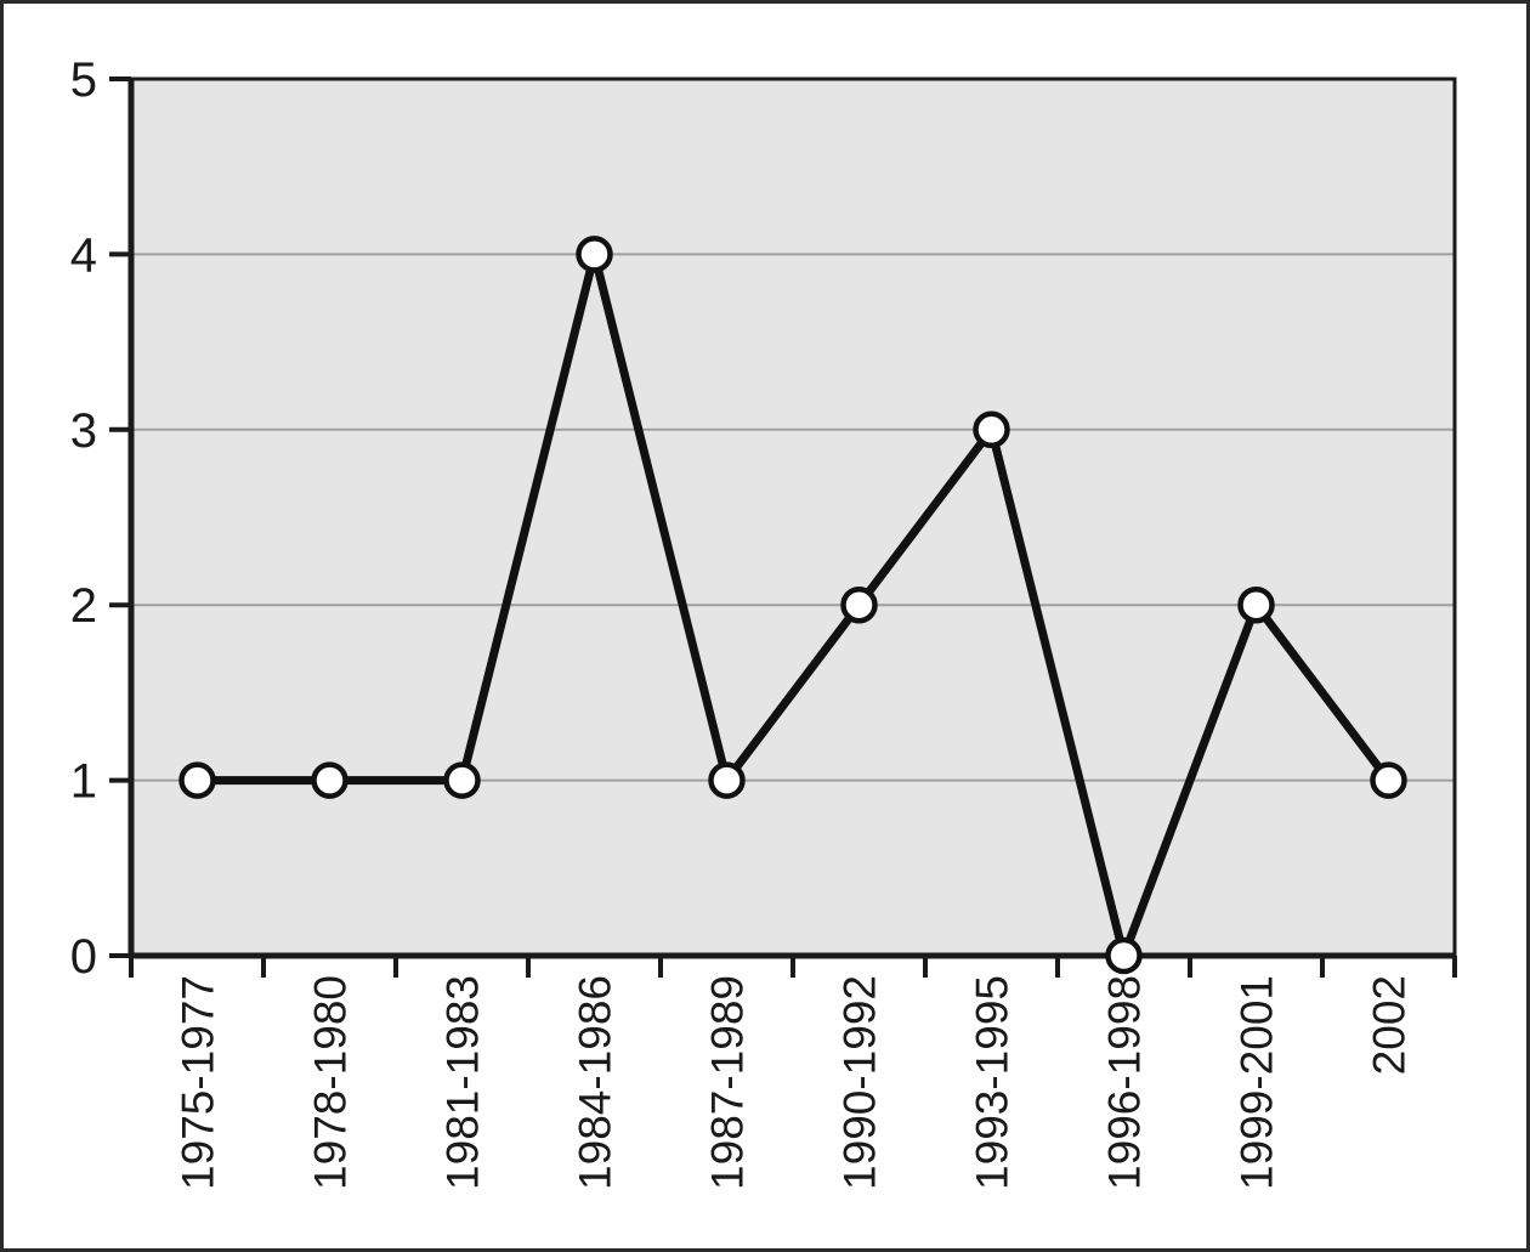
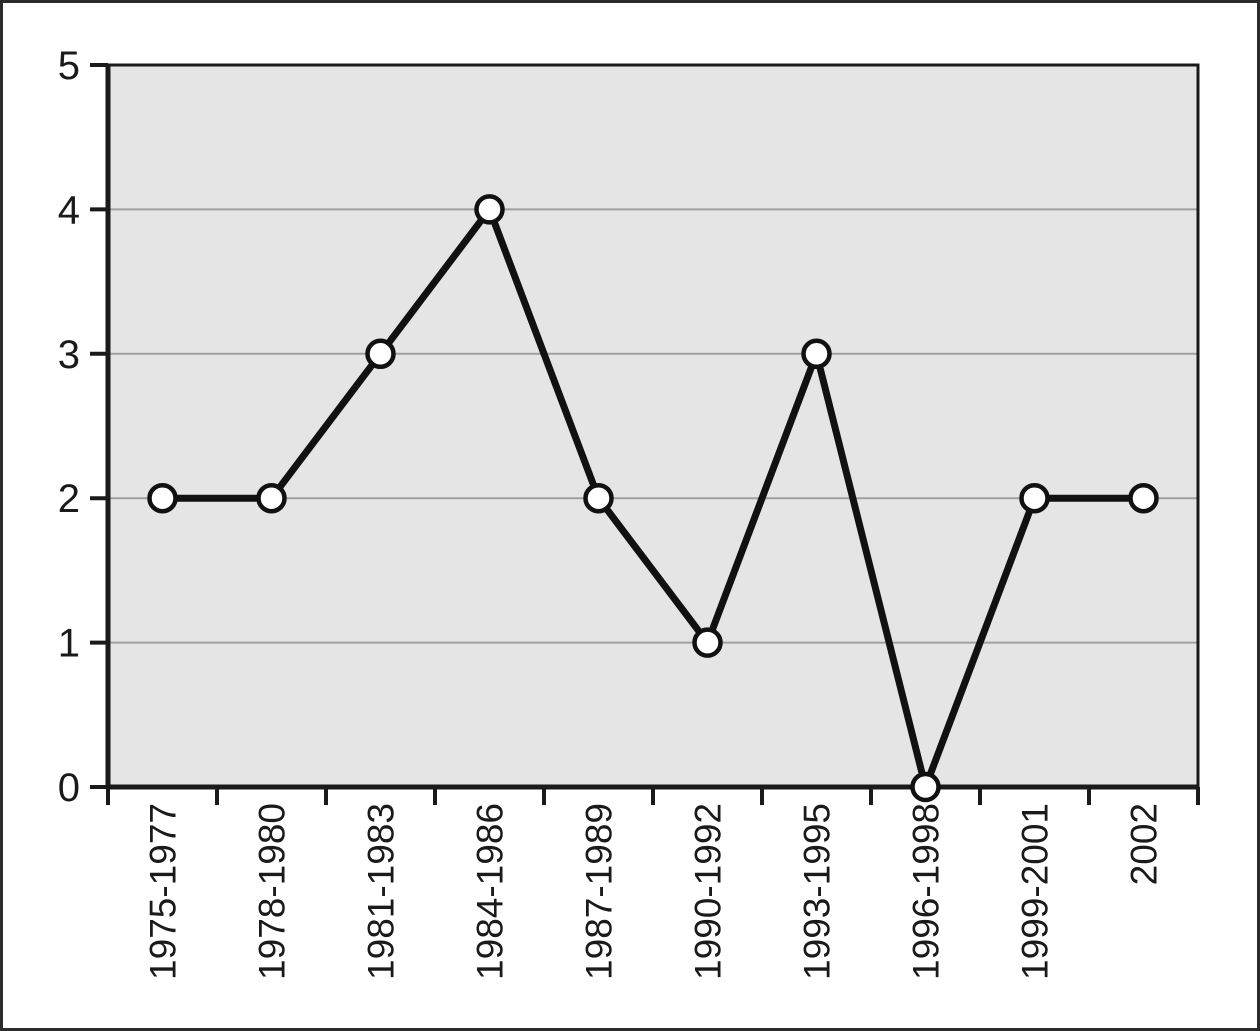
1975-1977: 1 -> 2
1978-1980: 1 -> 2
1981-1983: 1 -> 3
1987-1989: 1 -> 2
1990-1992: 2 -> 1
2002: 1 -> 2
